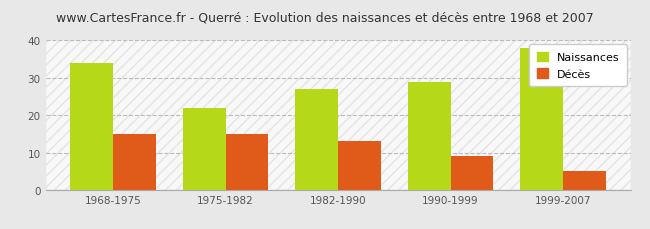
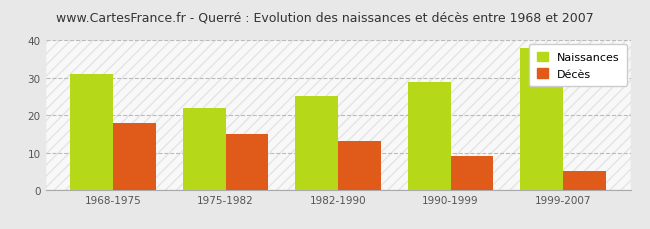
Naissances/1968-1975: 34 -> 31
Décès/1968-1975: 15 -> 18
Naissances/1982-1990: 27 -> 25
